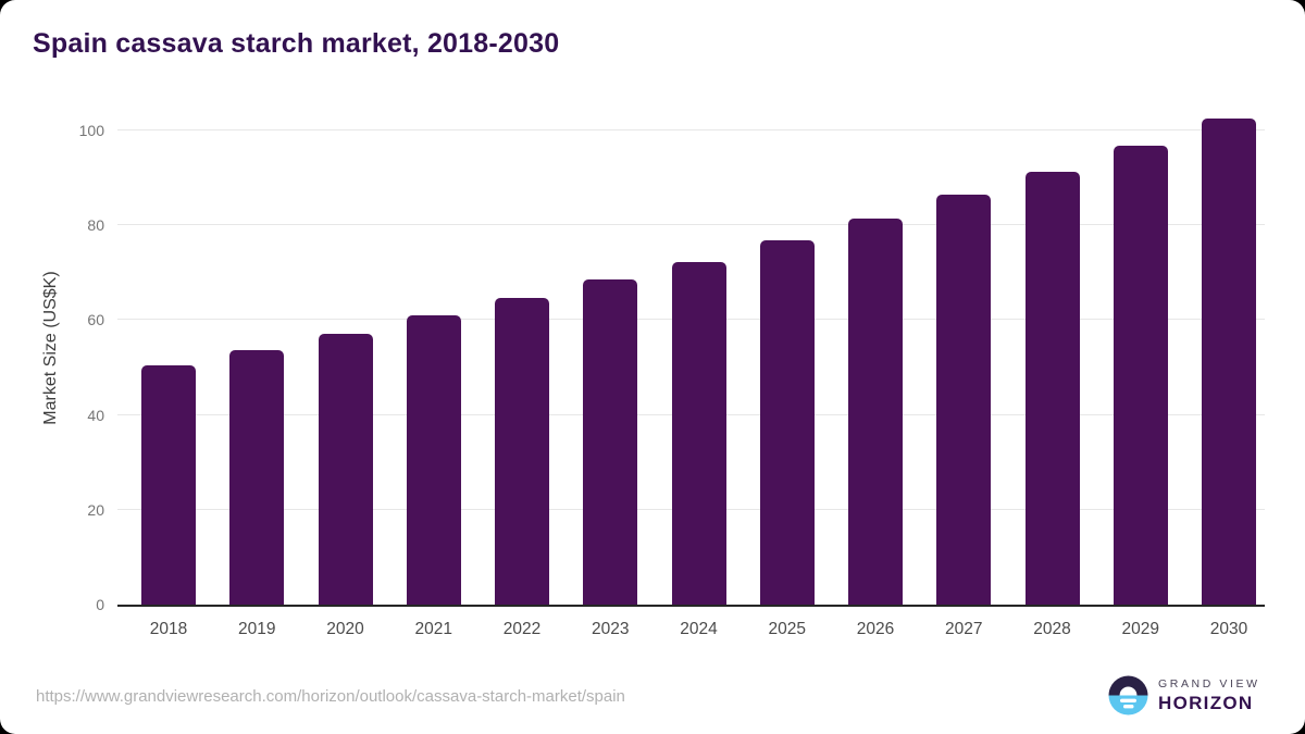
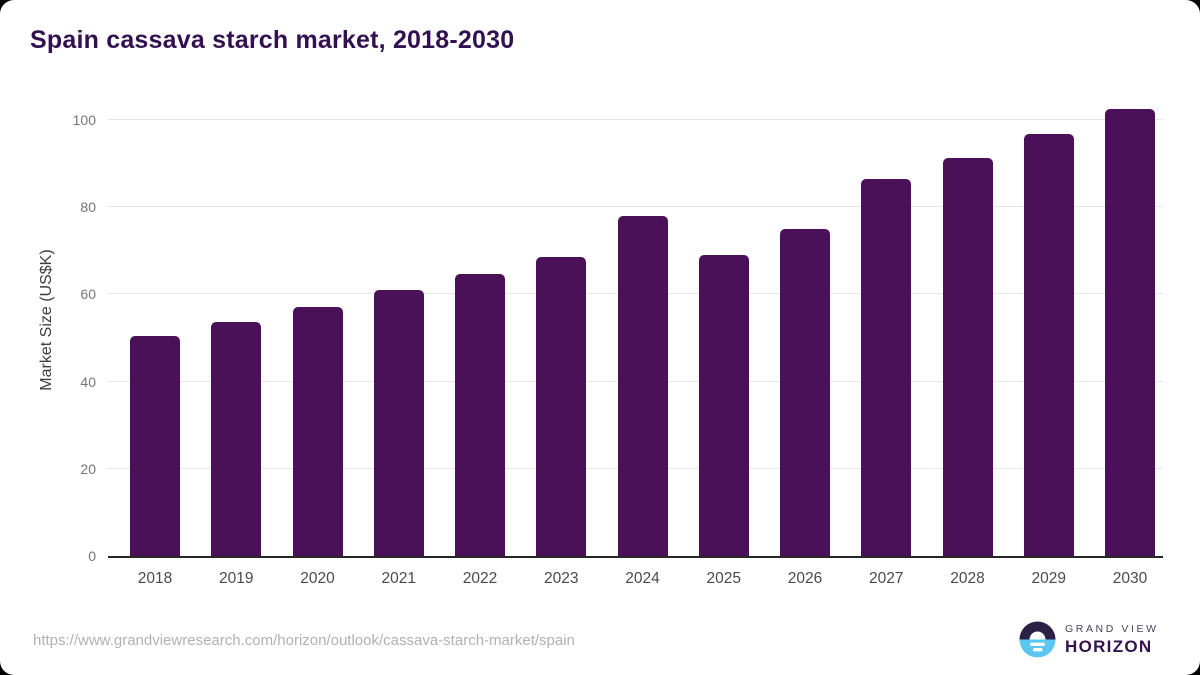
2024: 72 -> 78
2025: 77 -> 69
2026: 82 -> 75
